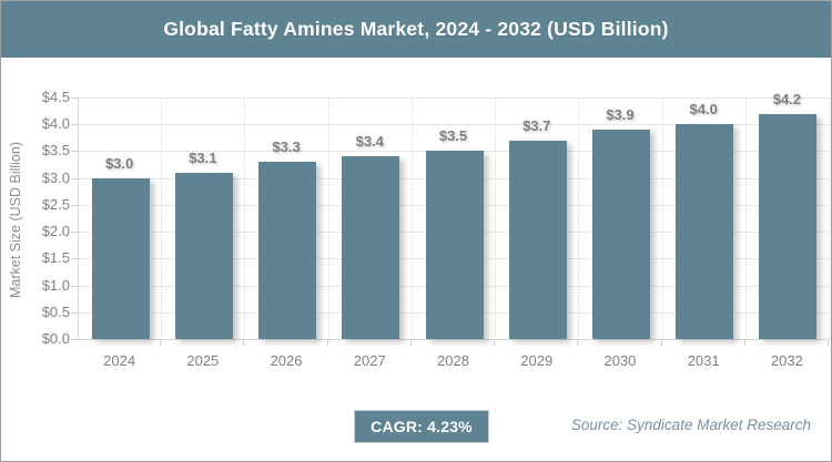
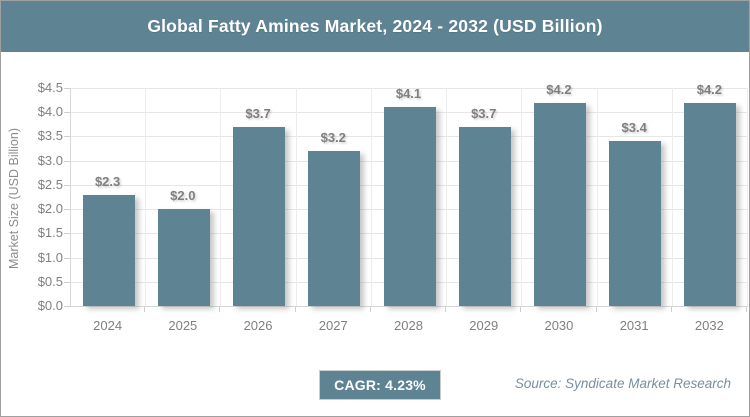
2024: $3.0 -> $2.3
2025: $3.1 -> $2.0
2026: $3.3 -> $3.7
2027: $3.4 -> $3.2
2028: $3.5 -> $4.1
2030: $3.9 -> $4.2
2031: $4.0 -> $3.4
